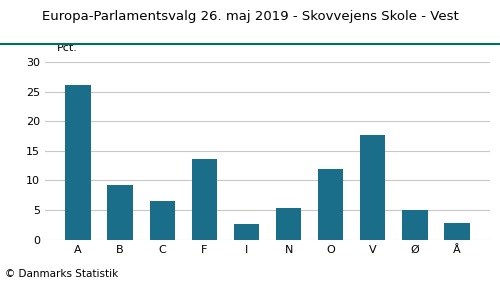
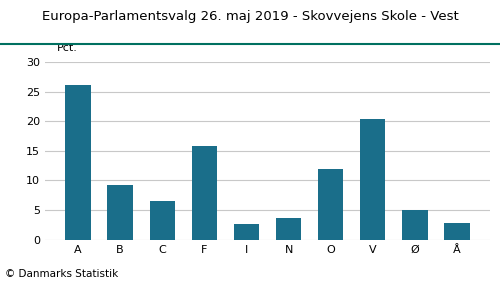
F: 13.6 -> 15.8
N: 5.3 -> 3.6
V: 17.6 -> 20.4
